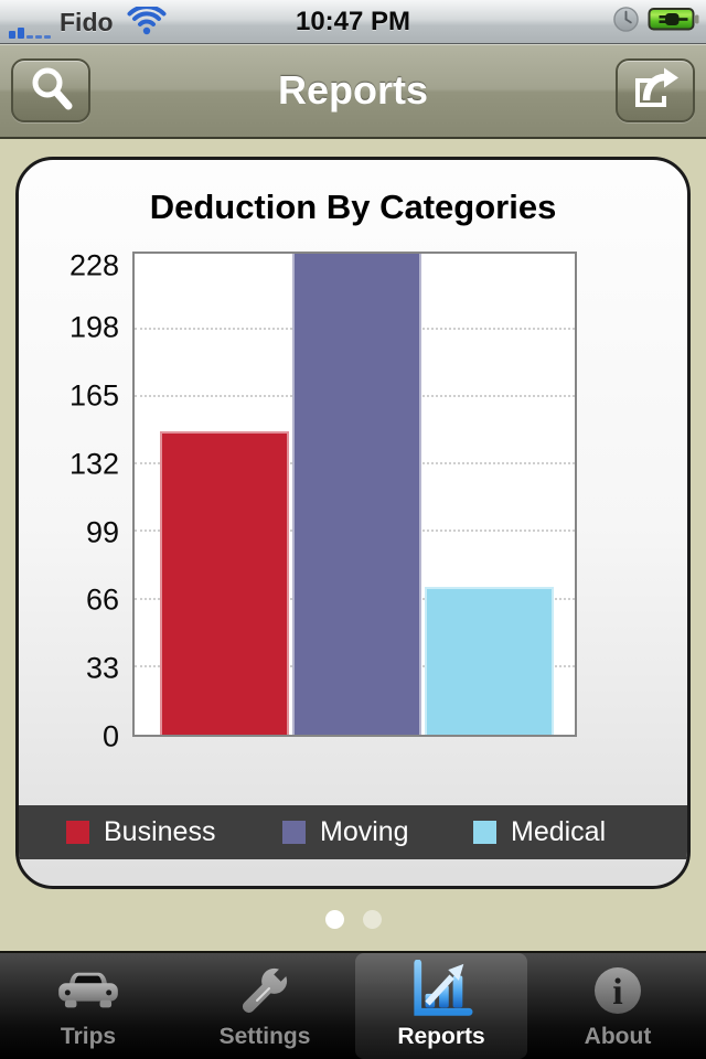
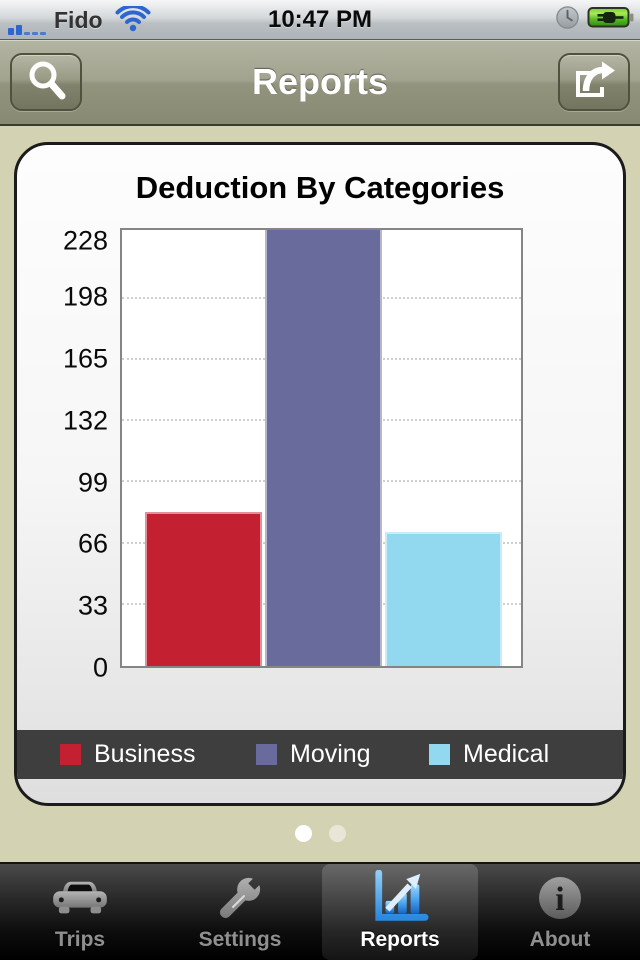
Business: 148 -> 83
